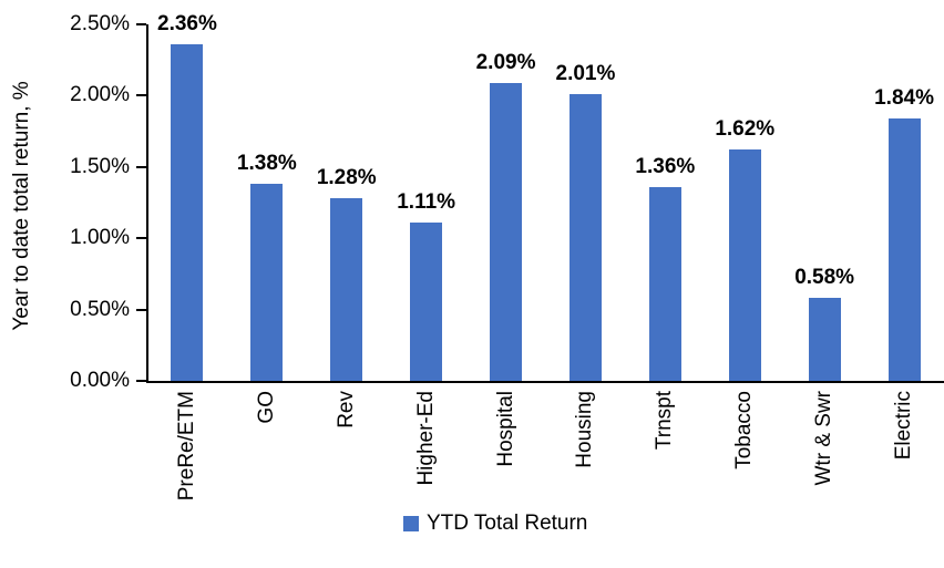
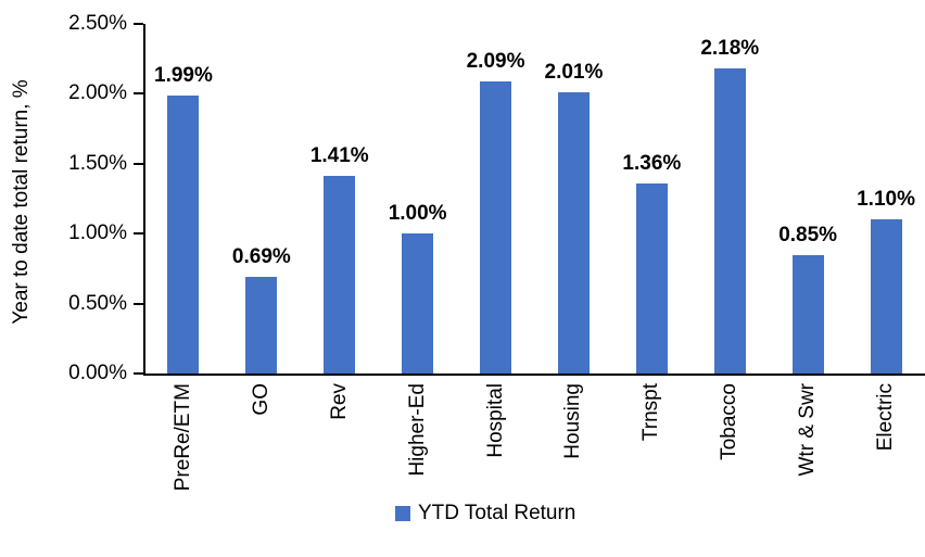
PreRe/ETM: 2.36% -> 1.99%
GO: 1.38% -> 0.69%
Rev: 1.28% -> 1.41%
Higher-Ed: 1.11% -> 1.00%
Tobacco: 1.62% -> 2.18%
Wtr & Swr: 0.58% -> 0.85%
Electric: 1.84% -> 1.10%
